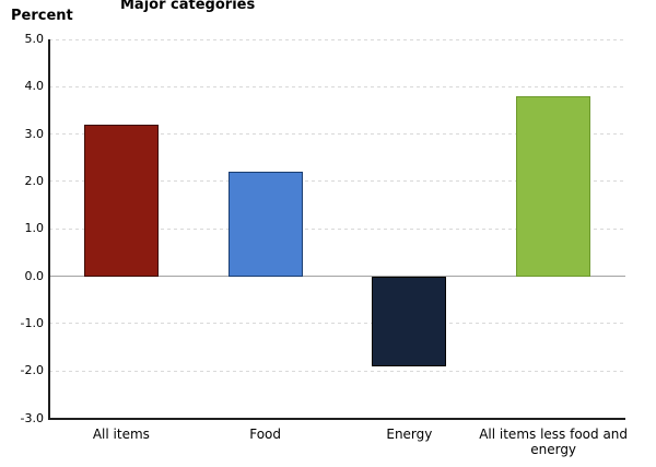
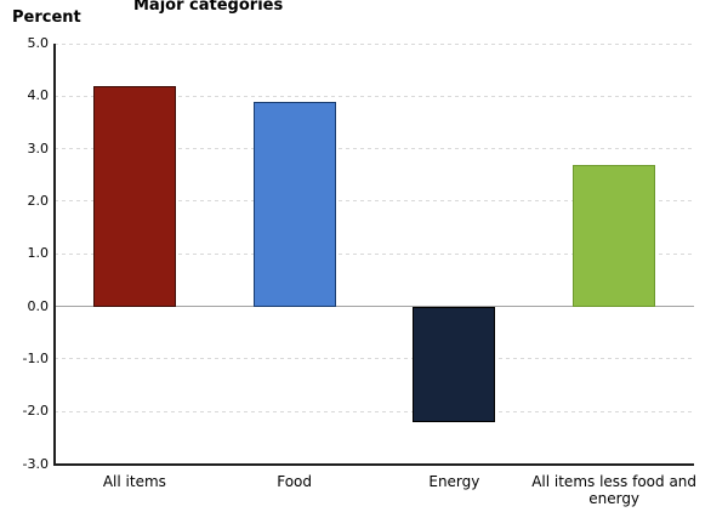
All items: 3.2 -> 4.2
Food: 2.2 -> 3.9
Energy: -1.9 -> -2.2
All items less food and energy: 3.8 -> 2.7
